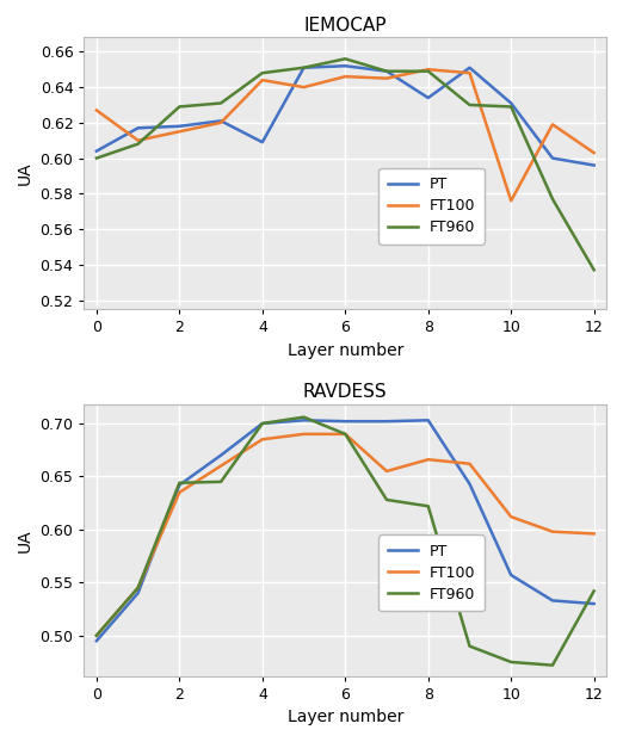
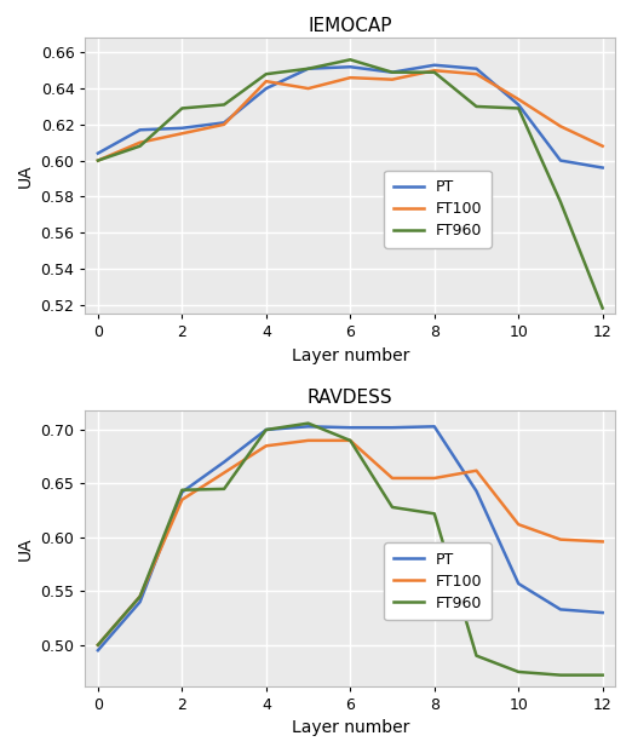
IEMOCAP/FT100/0: 0.627 -> 0.600
IEMOCAP/PT/4: 0.609 -> 0.640
IEMOCAP/PT/8: 0.634 -> 0.653
IEMOCAP/FT100/10: 0.576 -> 0.634
IEMOCAP/FT100/12: 0.603 -> 0.608
IEMOCAP/FT960/12: 0.537 -> 0.518
RAVDESS/FT100/8: 0.666 -> 0.655
RAVDESS/FT960/12: 0.542 -> 0.472
